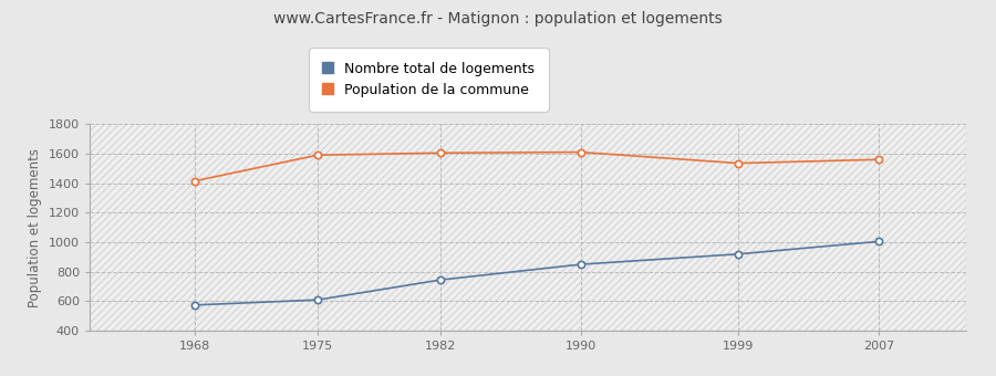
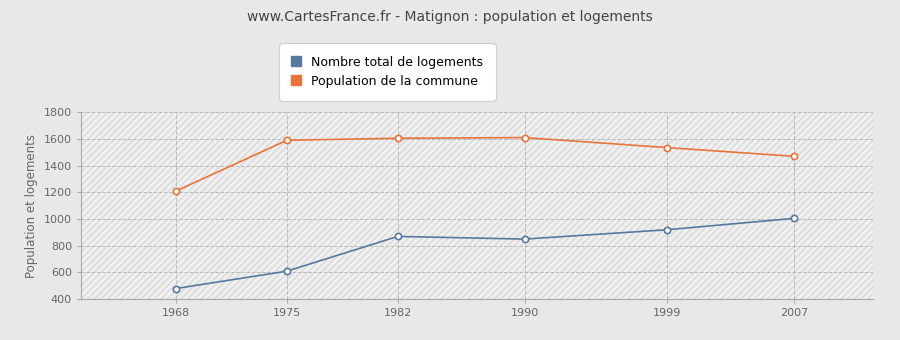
Nombre total de logements/1968: 580 -> 480
Population de la commune/1968: 1420 -> 1210
Nombre total de logements/1982: 740 -> 870
Population de la commune/2007: 1560 -> 1470
